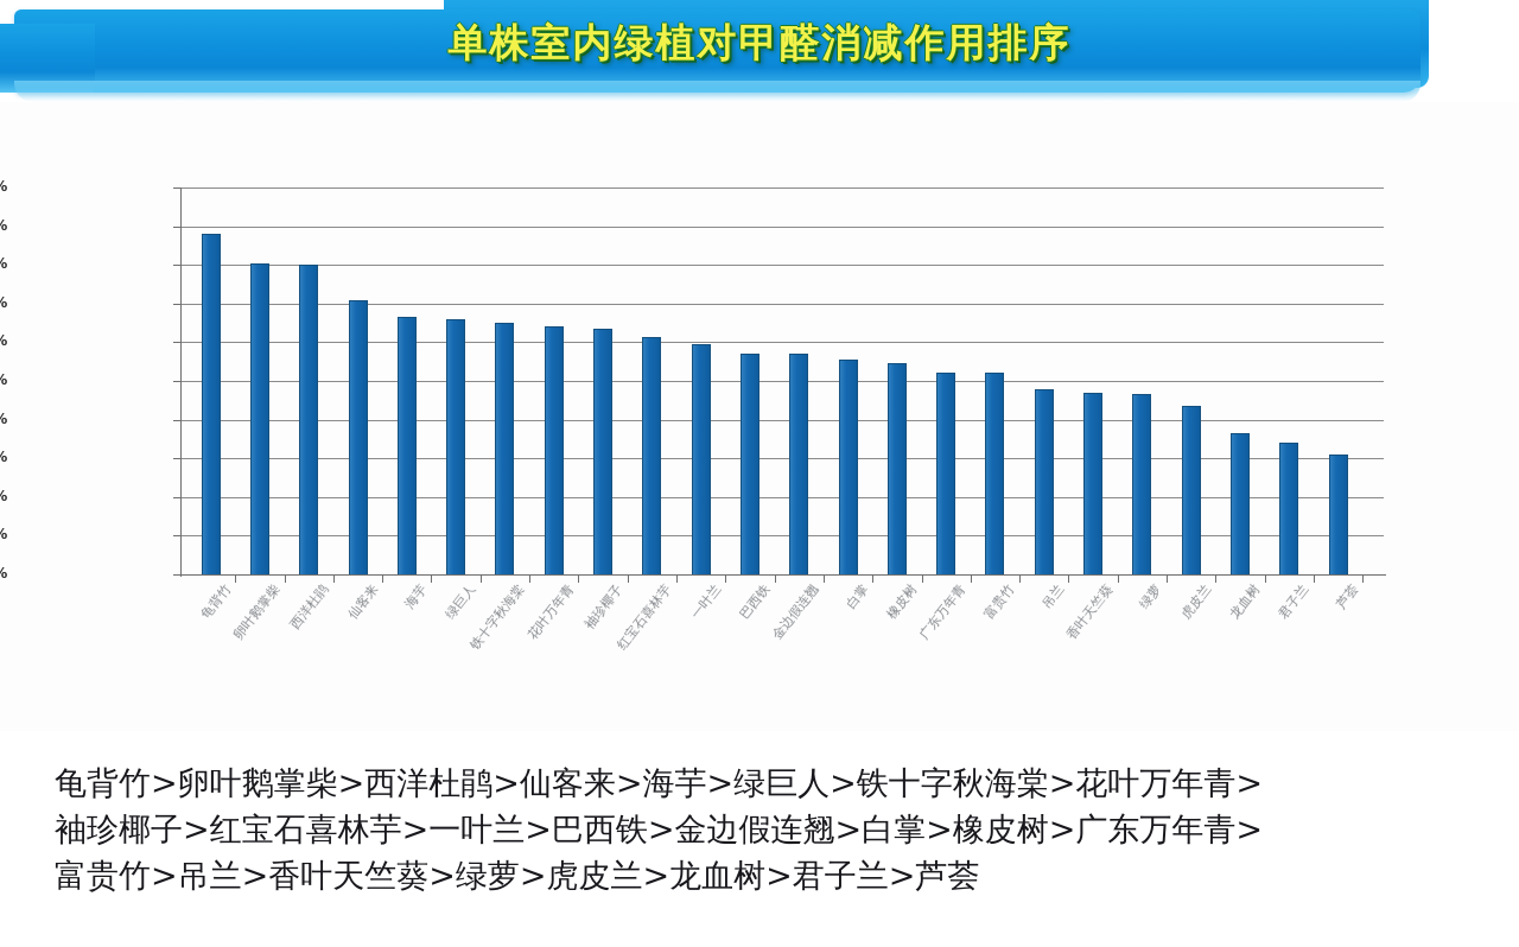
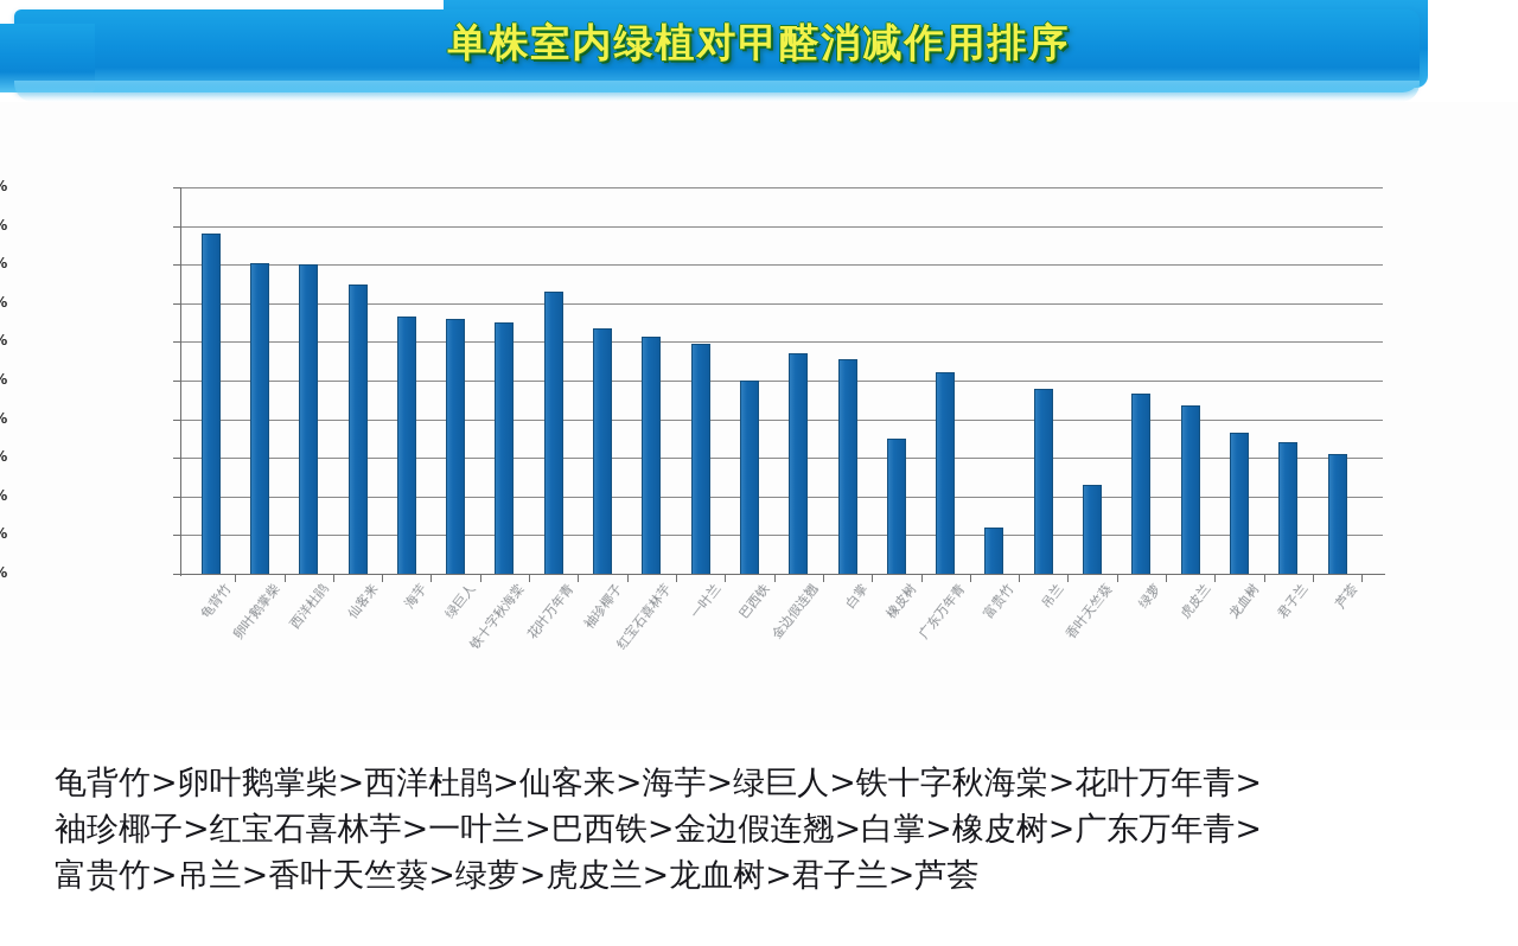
仙客来: 71% -> 75%
花叶万年青: 64% -> 73%
巴西铁: 57% -> 50%
橡皮树: 54% -> 35%
富贵竹: 52% -> 12%
香叶天竺葵: 47% -> 23%
